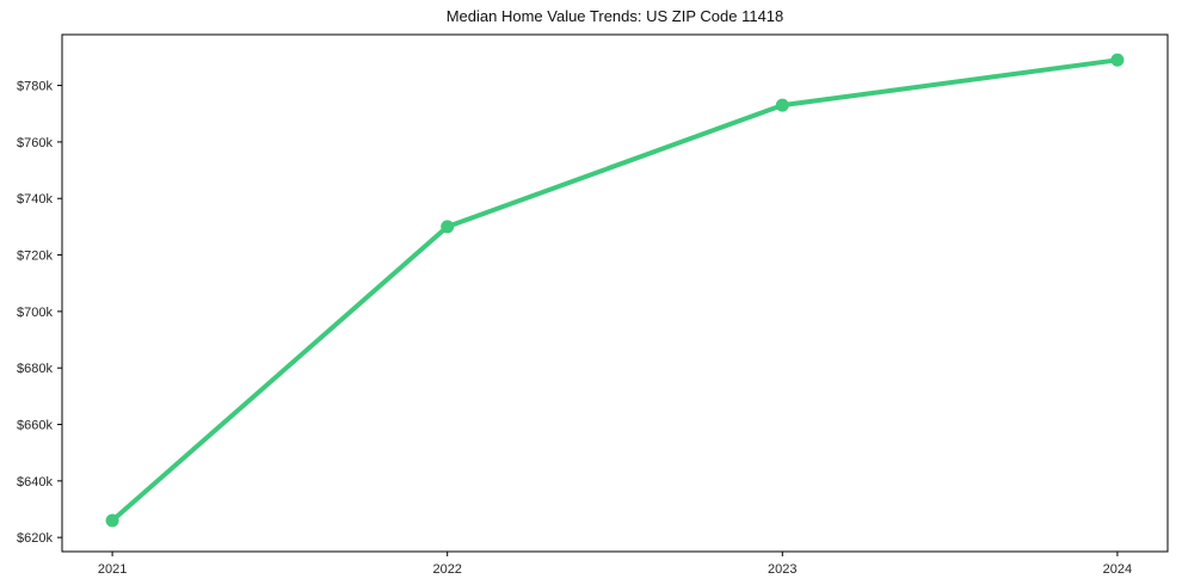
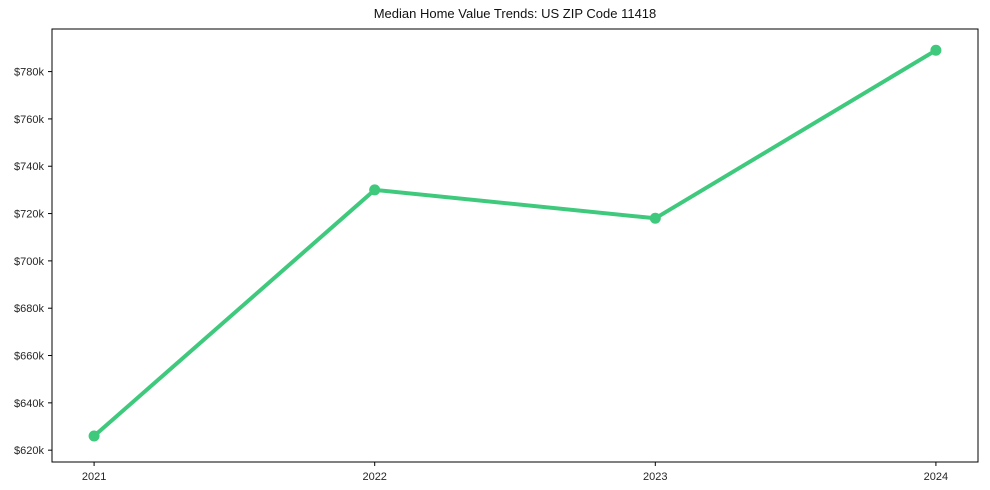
2023: $773k -> $718k
